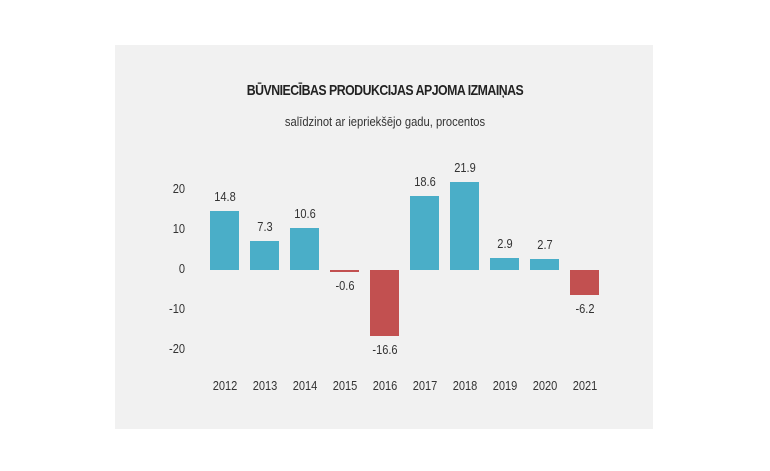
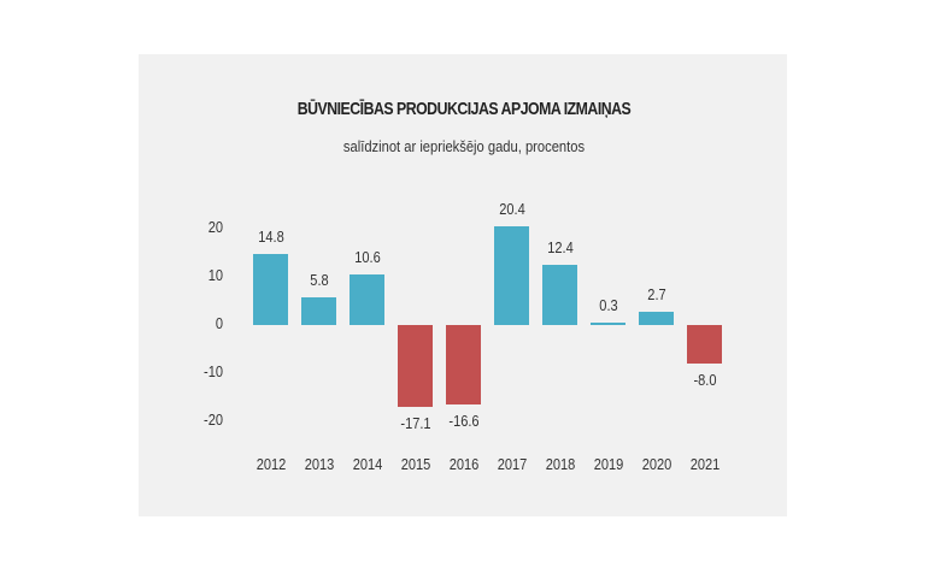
2013: 7.3 -> 5.8
2015: -0.6 -> -17.1
2017: 18.6 -> 20.4
2018: 21.9 -> 12.4
2019: 2.9 -> 0.3
2021: -6.2 -> -8.0
